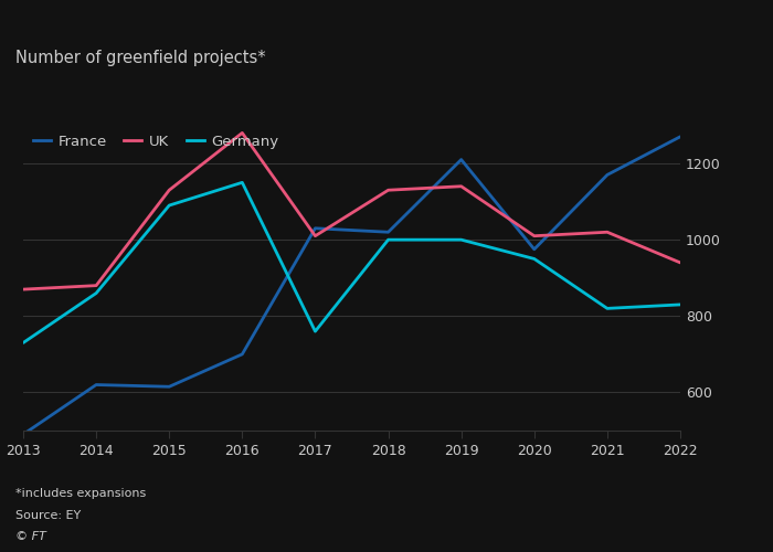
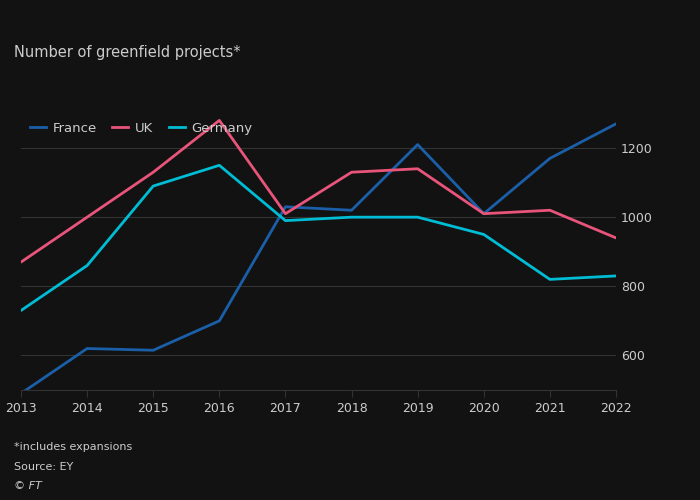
UK/2014: 880 -> 1000
Germany/2017: 760 -> 990
France/2020: 975 -> 1010
